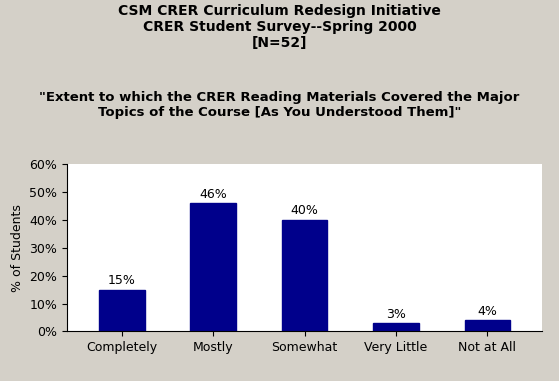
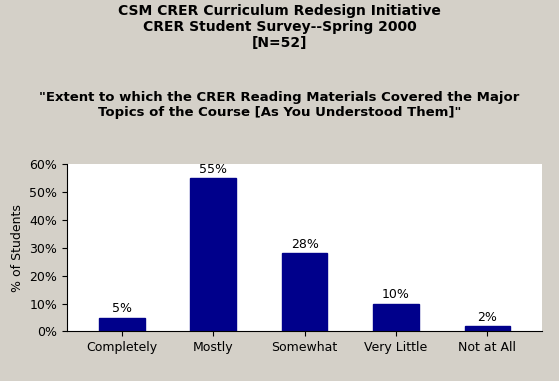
Completely: 15% -> 5%
Mostly: 46% -> 55%
Somewhat: 40% -> 28%
Very Little: 3% -> 10%
Not at All: 4% -> 2%
